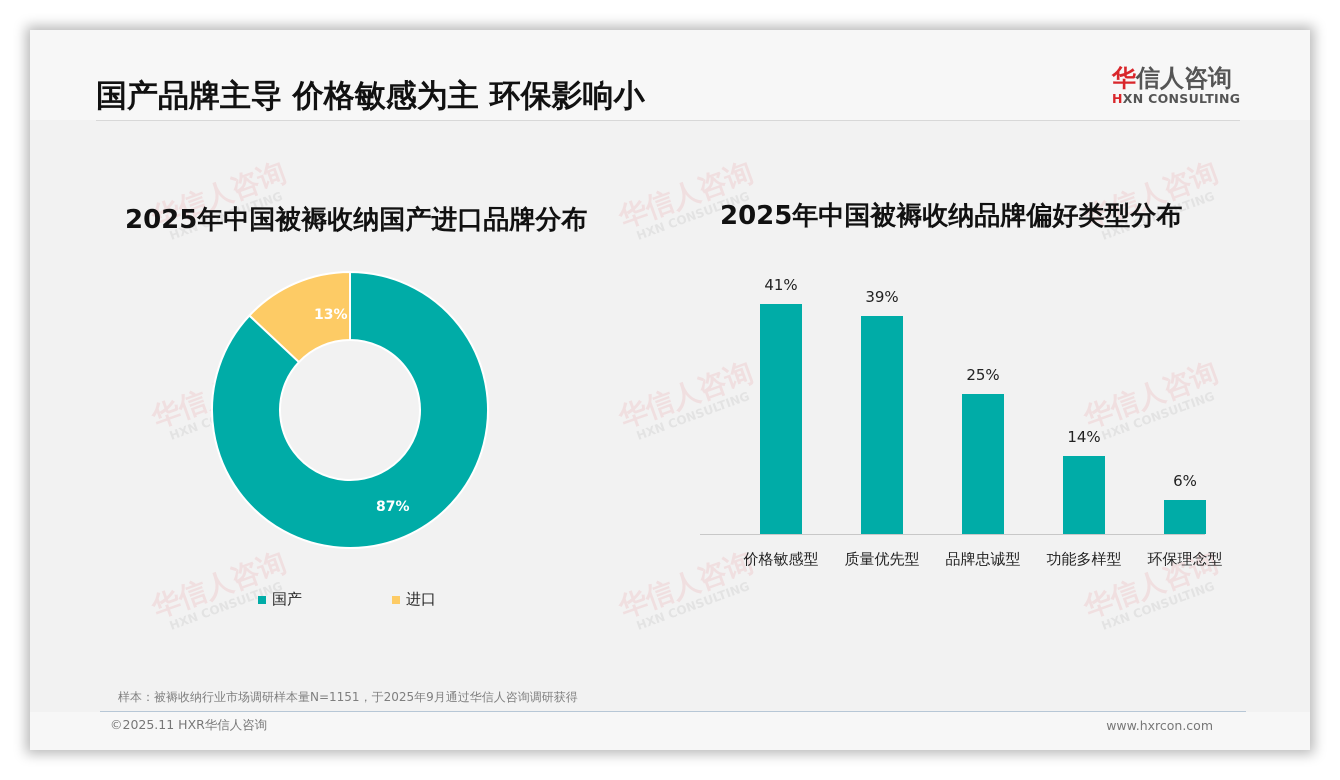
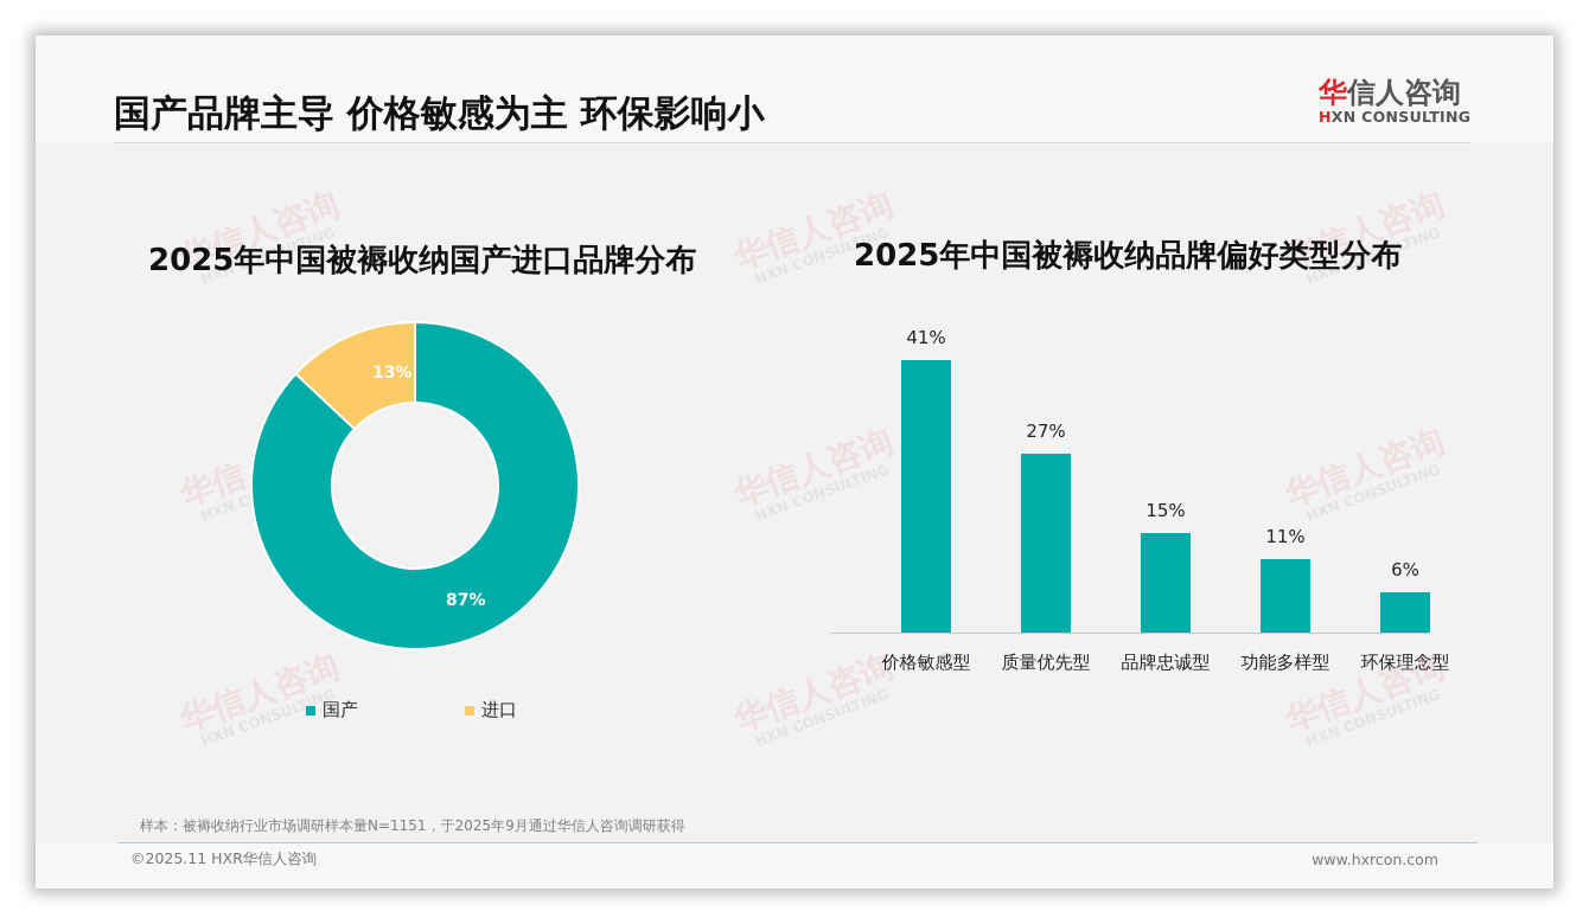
2025年中国被褥收纳品牌偏好类型分布/质量优先型: 39% -> 27%
2025年中国被褥收纳品牌偏好类型分布/品牌忠诚型: 25% -> 15%
2025年中国被褥收纳品牌偏好类型分布/功能多样型: 14% -> 11%
